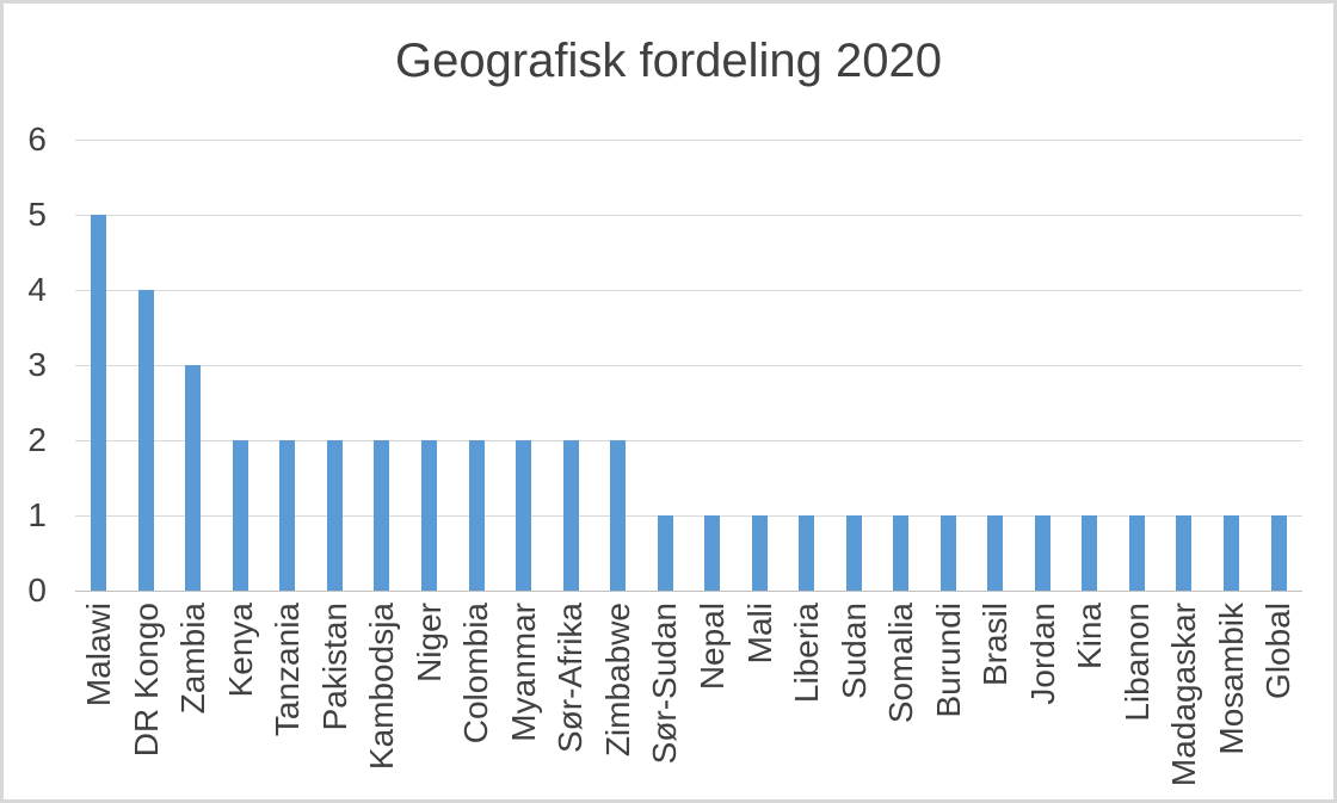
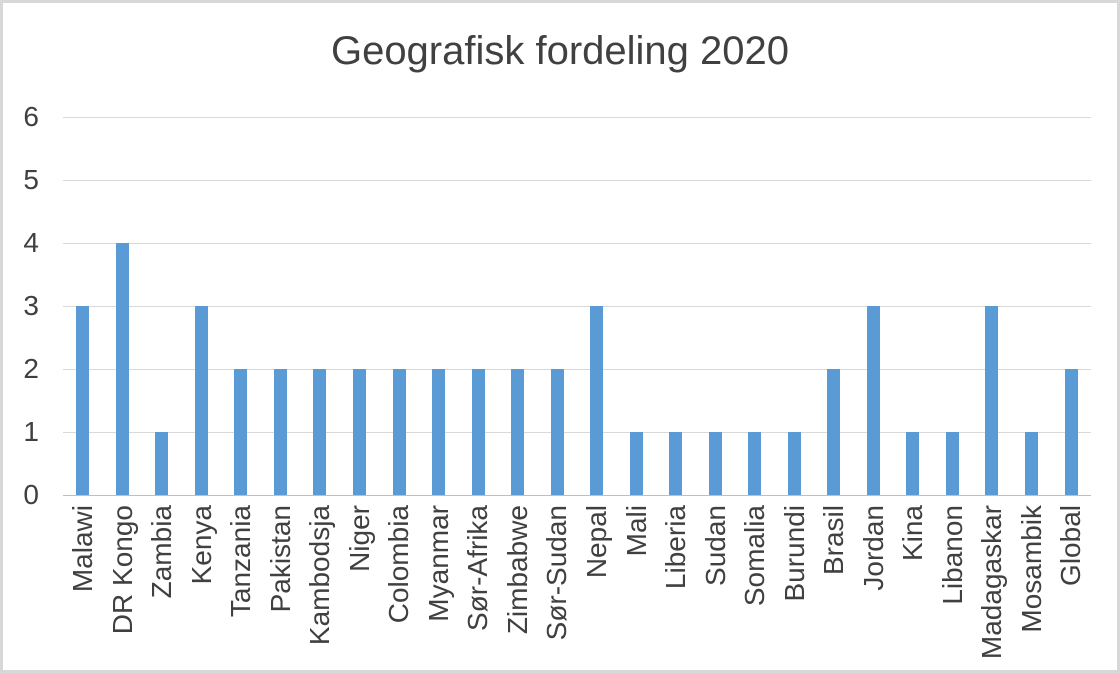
Malawi: 5 -> 3
Zambia: 3 -> 1
Kenya: 2 -> 3
Sør-Sudan: 1 -> 2
Nepal: 1 -> 3
Brasil: 1 -> 2
Jordan: 1 -> 3
Madagaskar: 1 -> 3
Global: 1 -> 2
